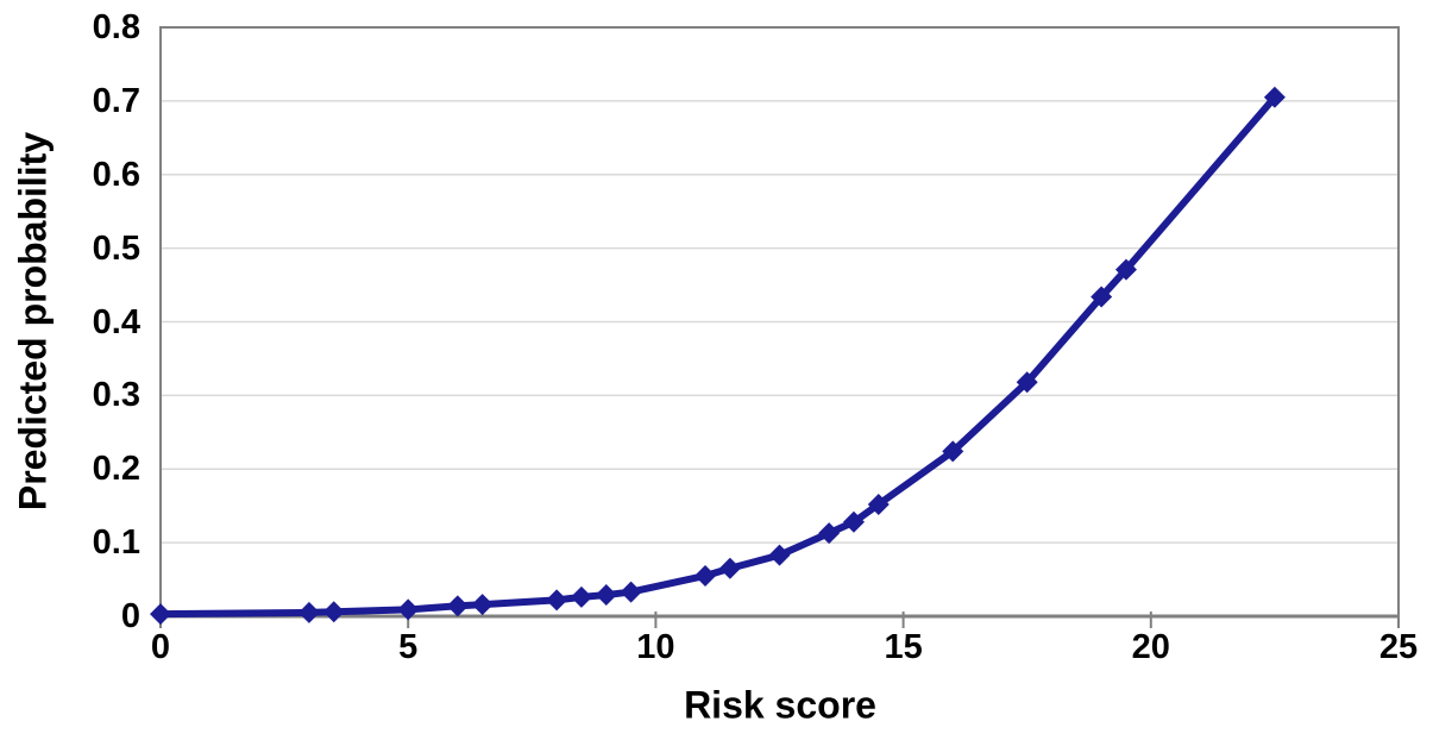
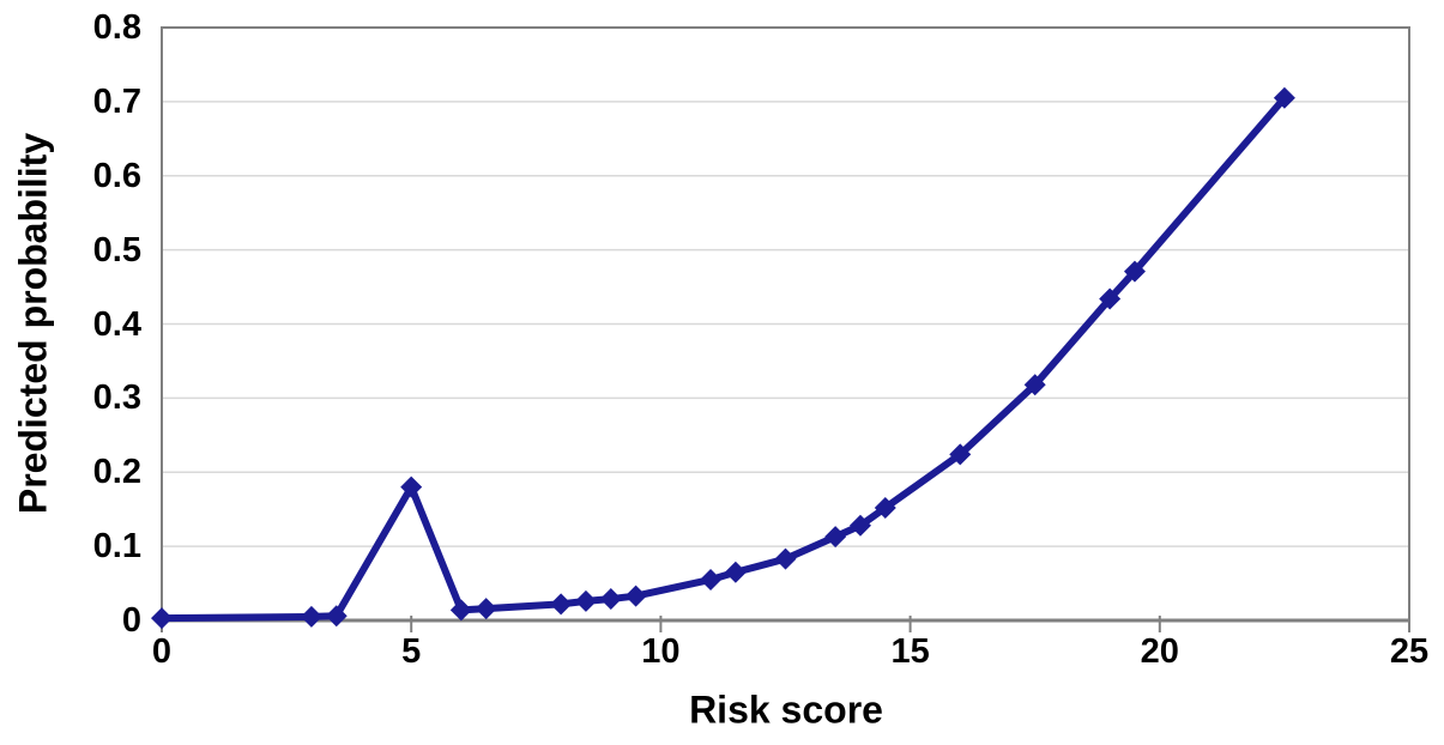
5: 0.01 -> 0.18
